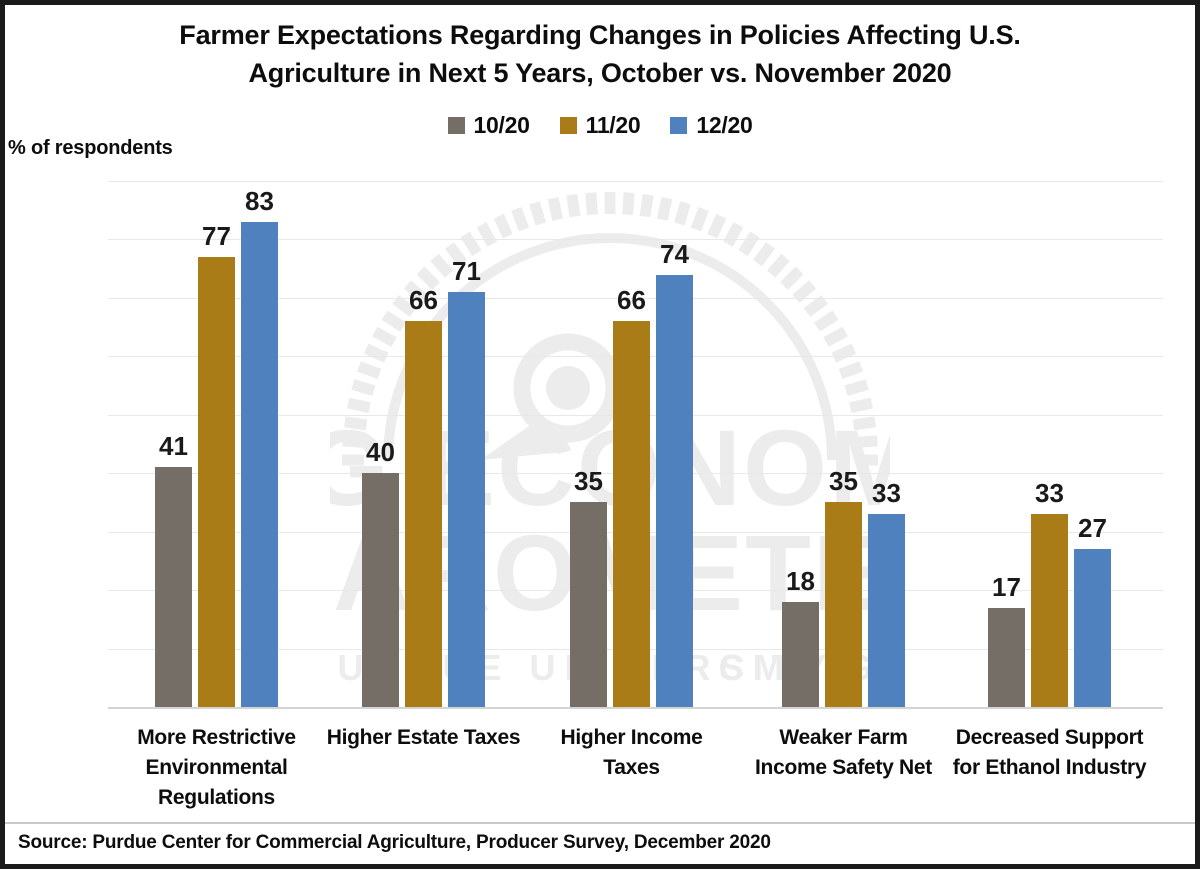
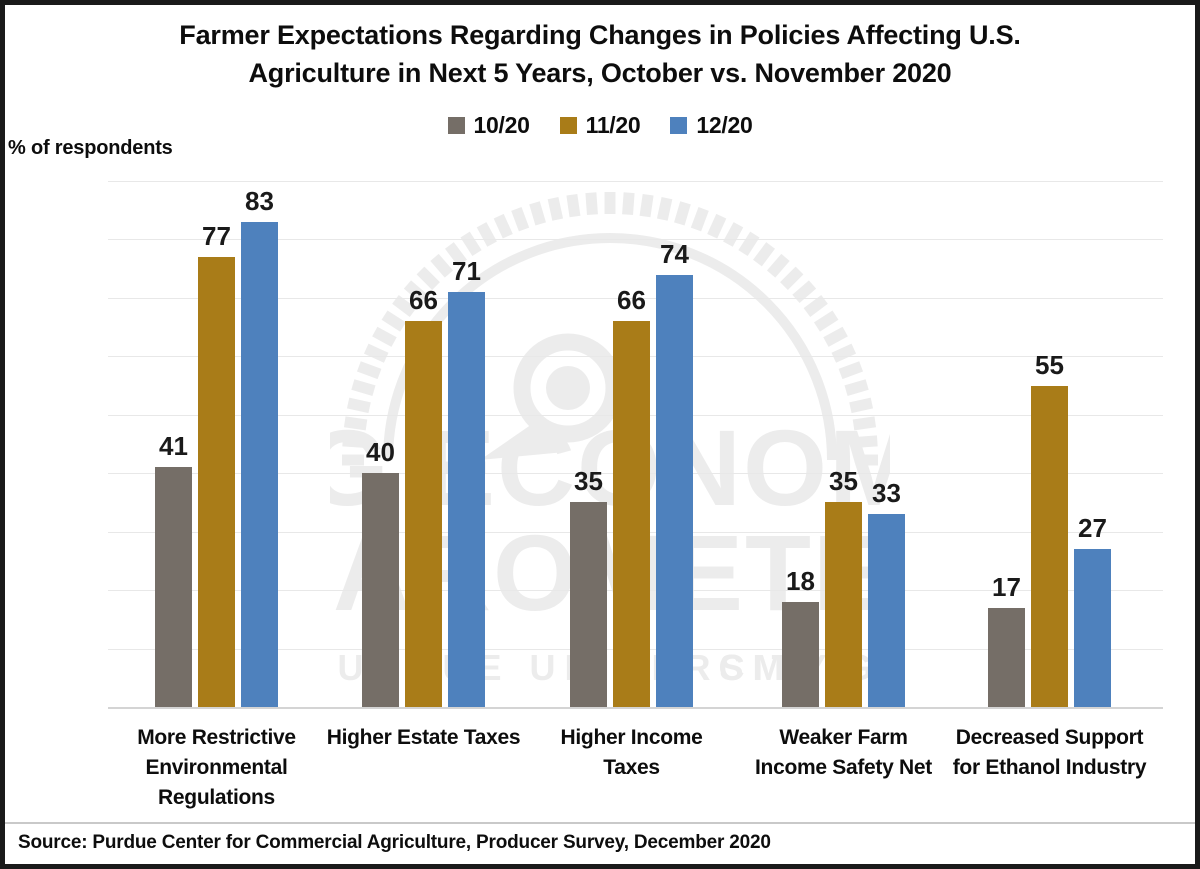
11/20/Decreased Support for Ethanol Industry: 33 -> 55
